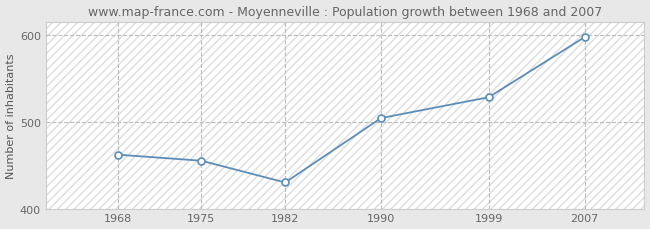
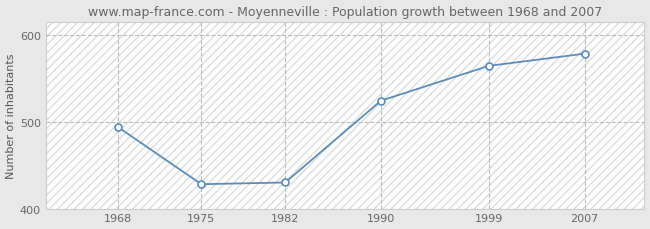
1968: 462 -> 494
1975: 455 -> 428
1990: 504 -> 524
1999: 528 -> 564
2007: 597 -> 578
